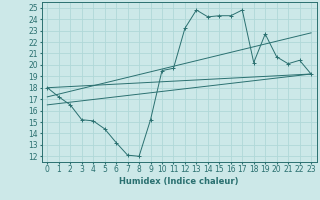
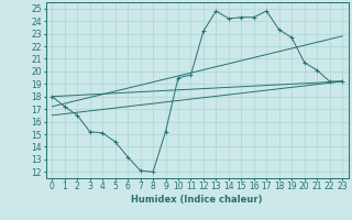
18: 20.2 -> 23.3
22: 20.4 -> 19.2
